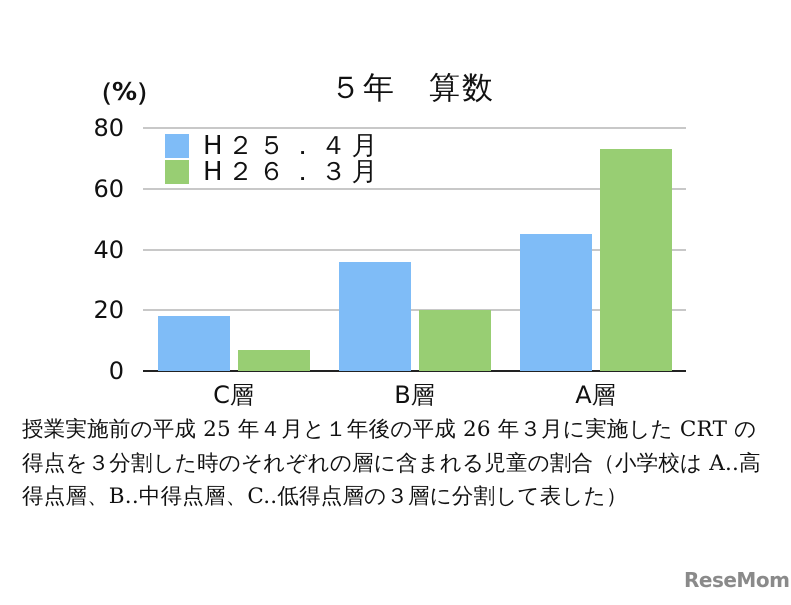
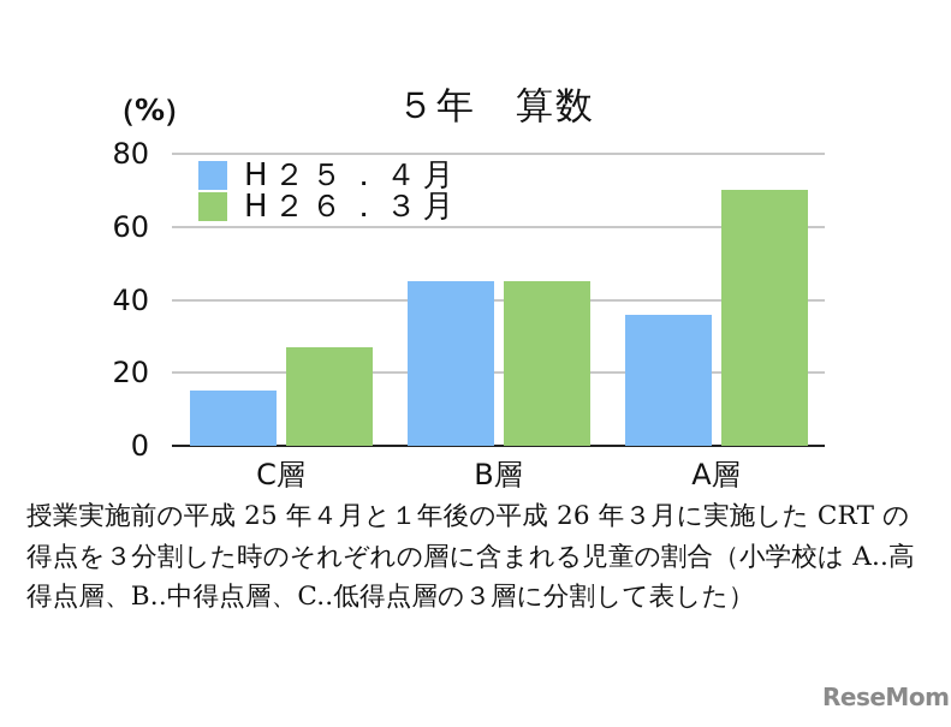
H２５．４月/C層: 18 -> 15
H２６．３月/C層: 7 -> 27
H２５．４月/B層: 36 -> 45
H２６．３月/B層: 20 -> 45
H２５．４月/A層: 45 -> 36
H２６．３月/A層: 73 -> 70
